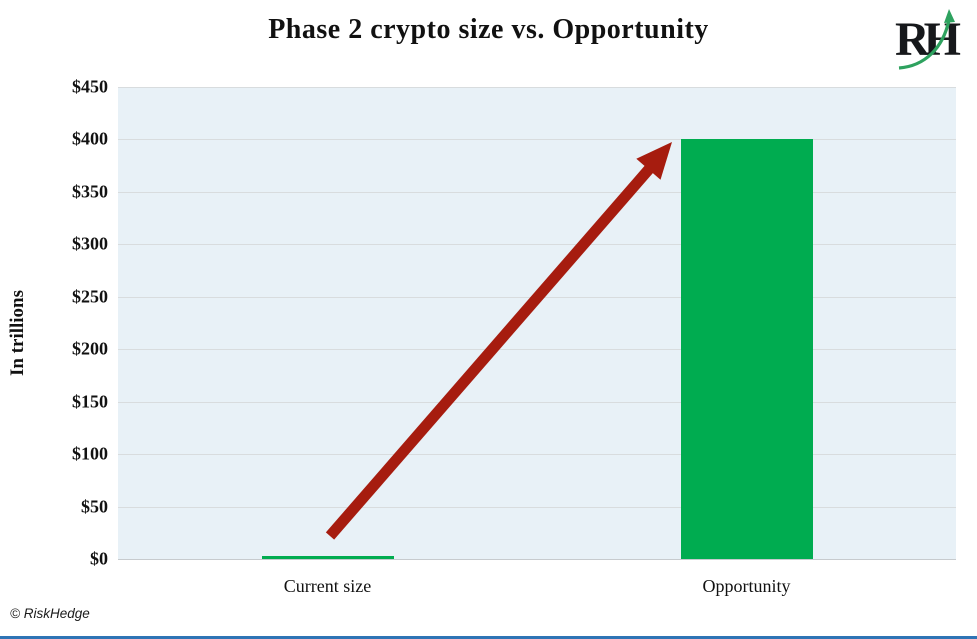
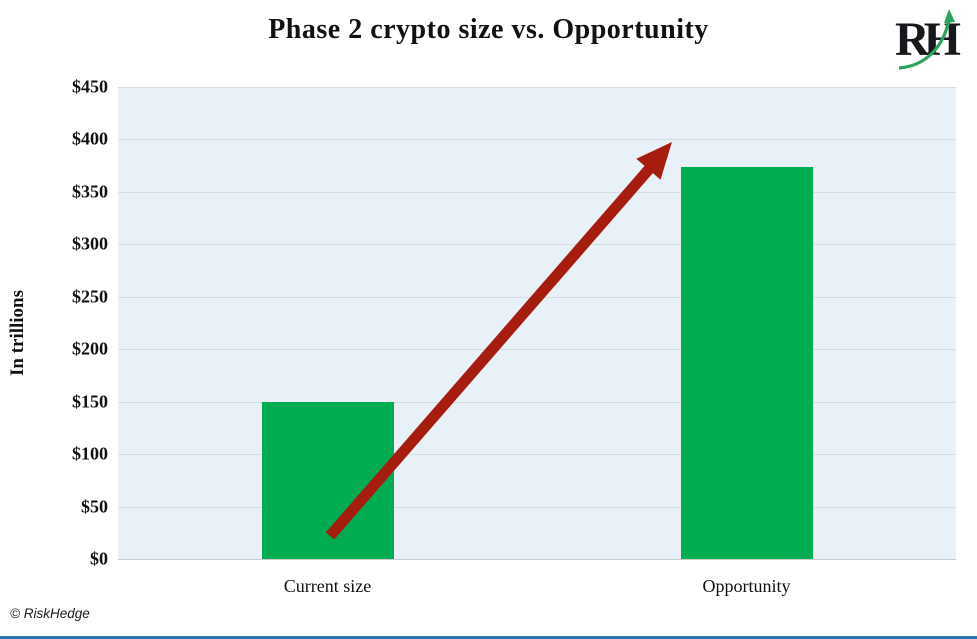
Current size: $1 -> $150
Opportunity: $400 -> $374
